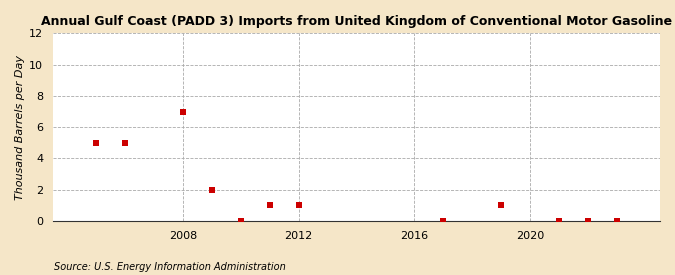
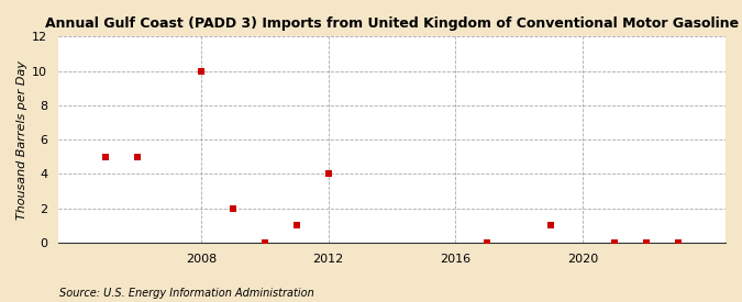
2008: 7 -> 10
2012: 1 -> 4
